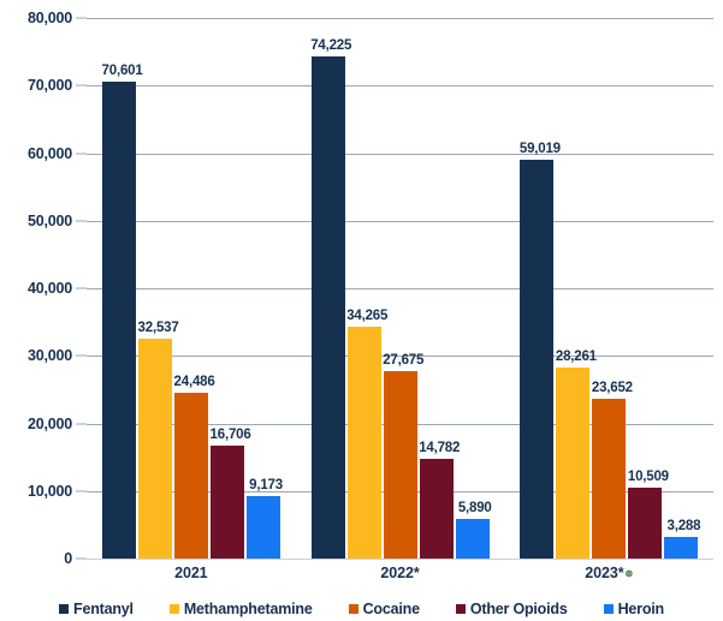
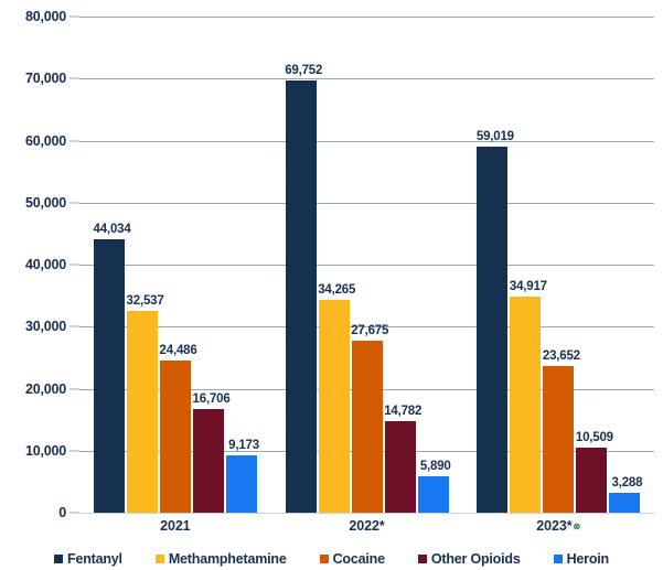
Fentanyl/2021: 70,601 -> 44,034
Fentanyl/2022*: 74,225 -> 69,752
Methamphetamine/2023*⊛: 28,261 -> 34,917
